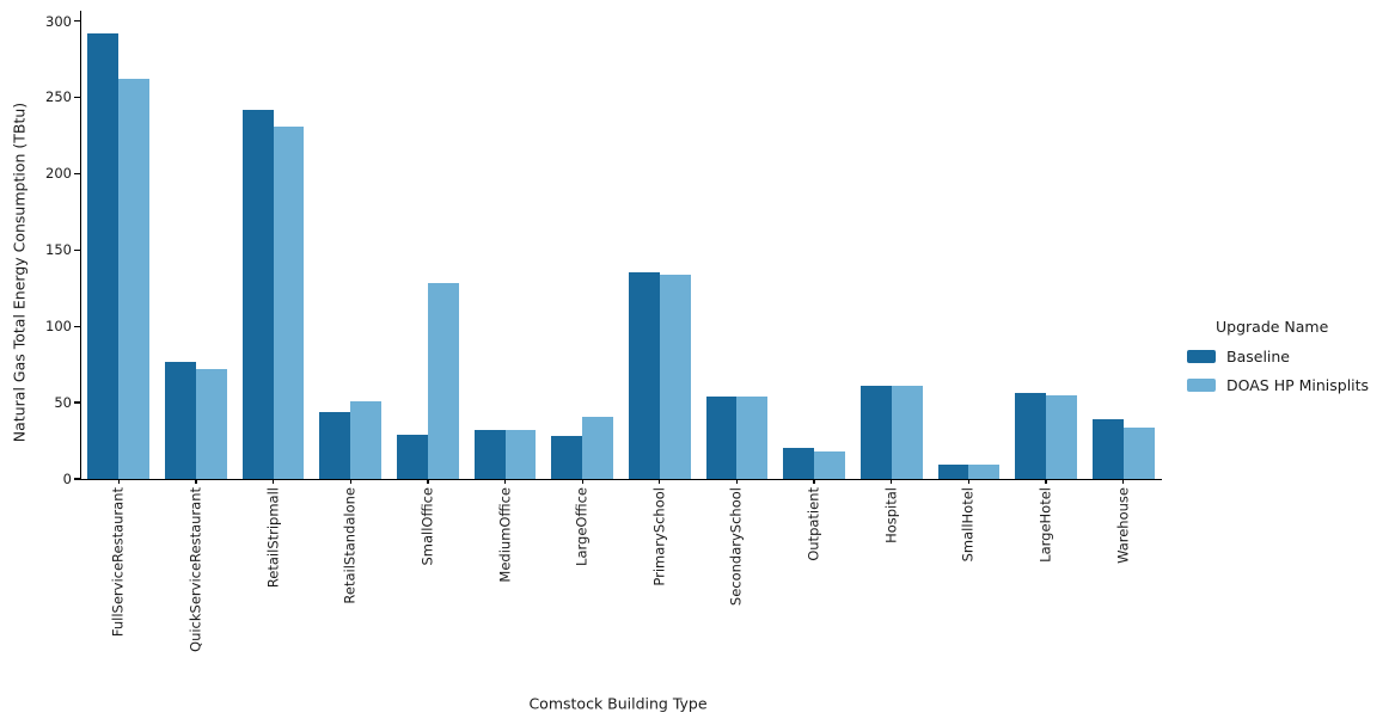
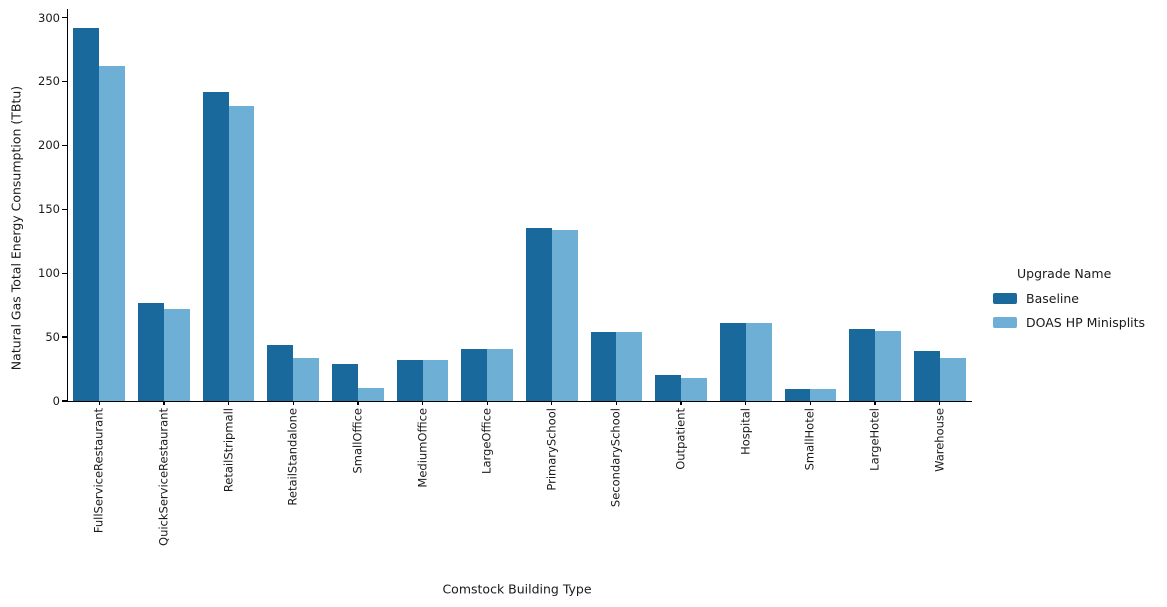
DOAS HP Minisplits/RetailStandalone: 51 -> 34
DOAS HP Minisplits/SmallOffice: 128 -> 10
Baseline/LargeOffice: 28 -> 41
